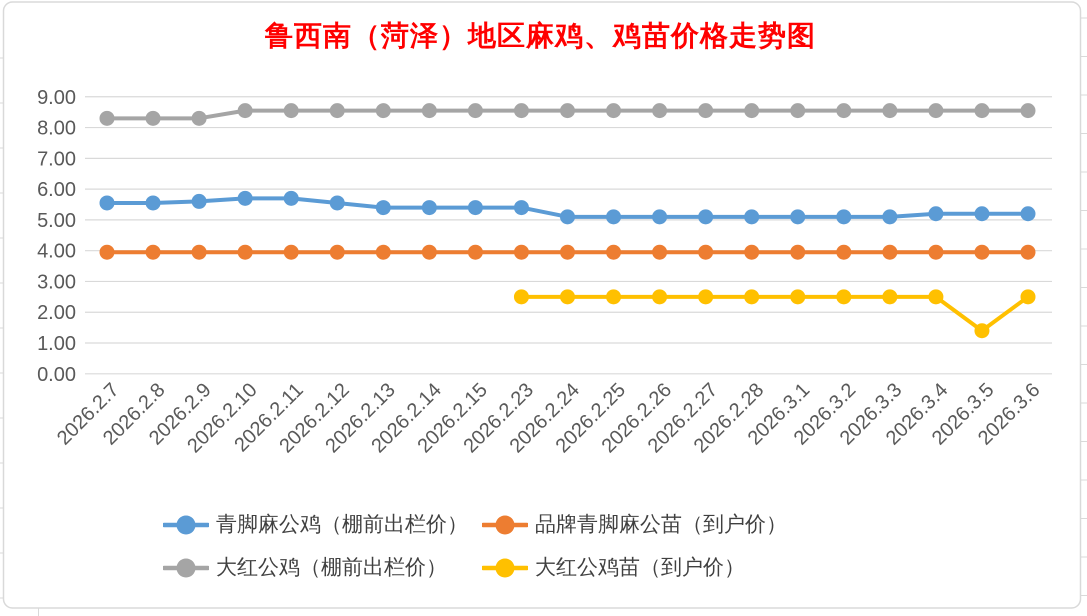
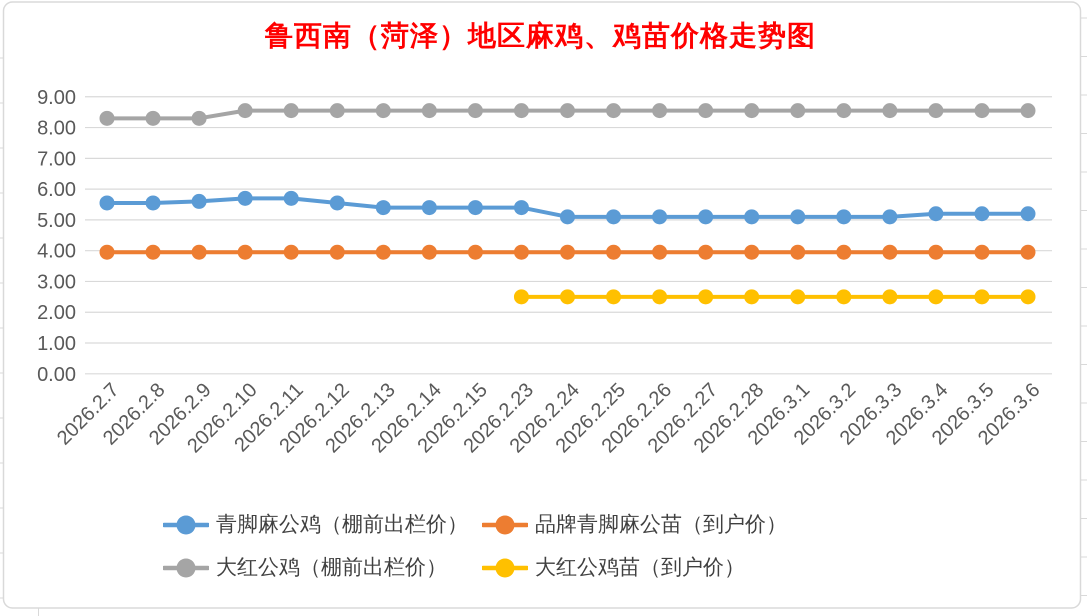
大红公鸡苗（到户价）/2026.3.5: 1.4 -> 2.5
